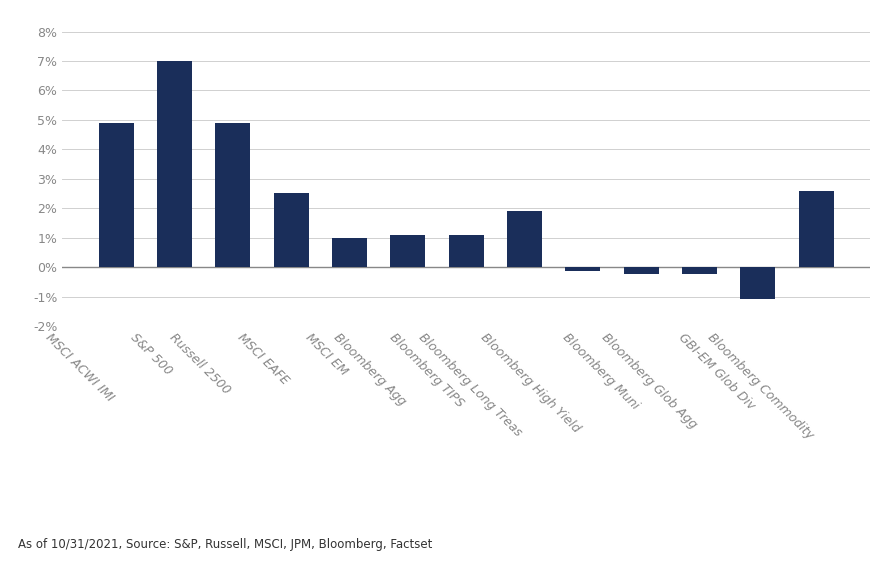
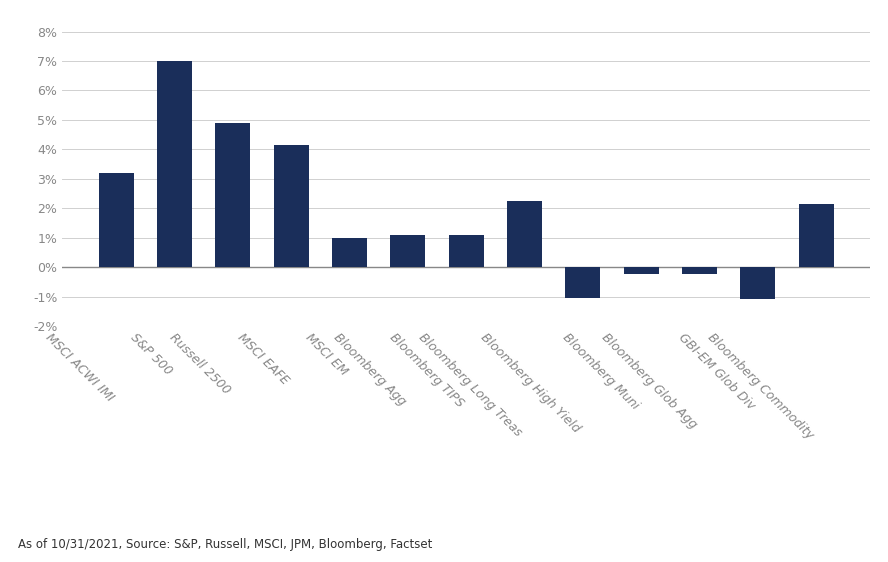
MSCI ACWI IMI: 4.90% -> 3.20%
MSCI EAFE: 2.50% -> 4.15%
Bloomberg Long Treas: 1.90% -> 2.25%
Bloomberg High Yield: -0.15% -> -1.05%
Bloomberg Commodity: 2.60% -> 2.15%
